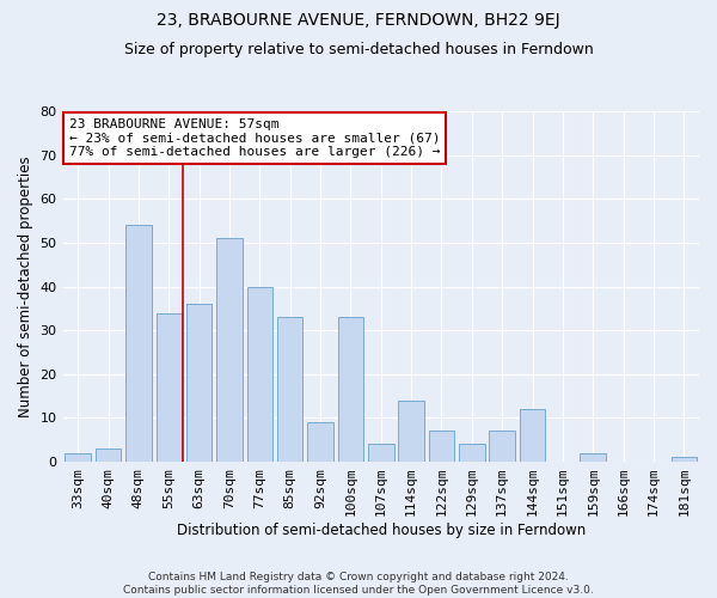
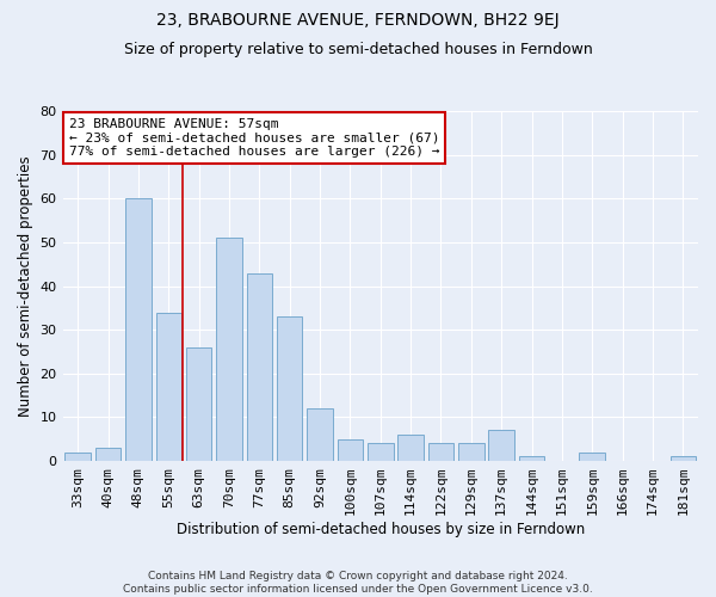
48sqm: 54 -> 60
63sqm: 36 -> 26
77sqm: 40 -> 43
92sqm: 9 -> 12
100sqm: 33 -> 5
114sqm: 14 -> 6
122sqm: 7 -> 4
144sqm: 12 -> 1
